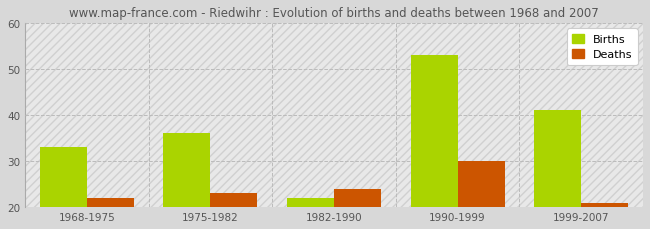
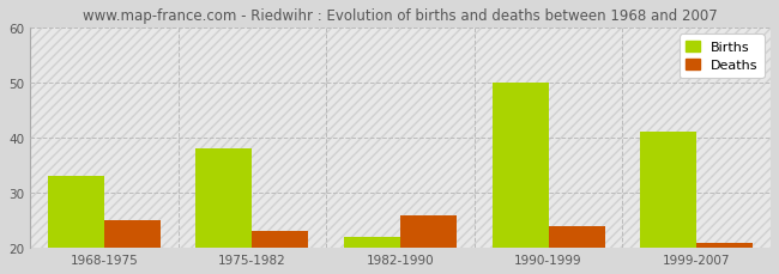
Deaths/1968-1975: 22 -> 25
Births/1975-1982: 36 -> 38
Deaths/1982-1990: 24 -> 26
Births/1990-1999: 53 -> 50
Deaths/1990-1999: 30 -> 24
